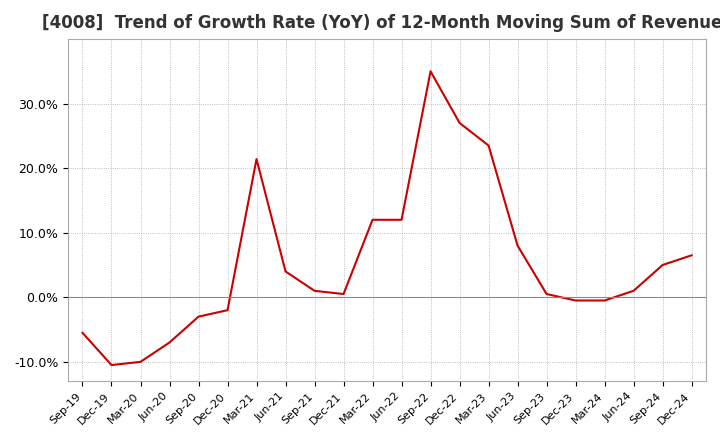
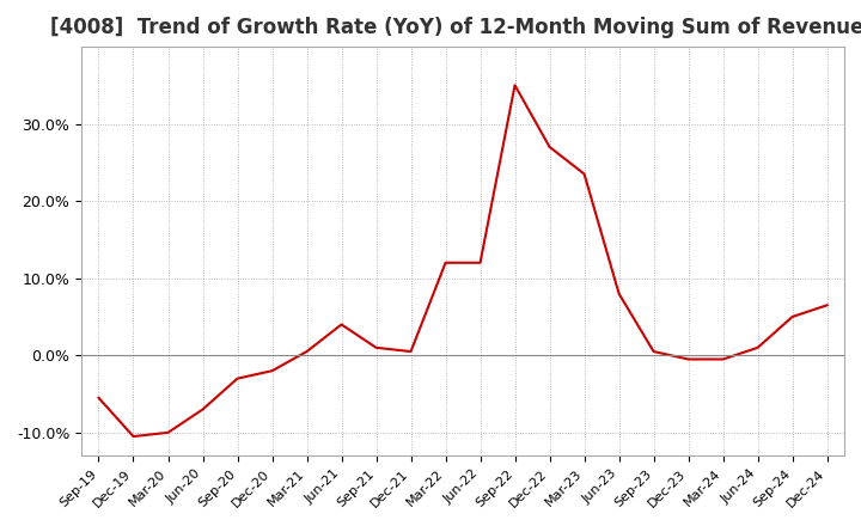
Mar-21: 21.4% -> 0.5%
